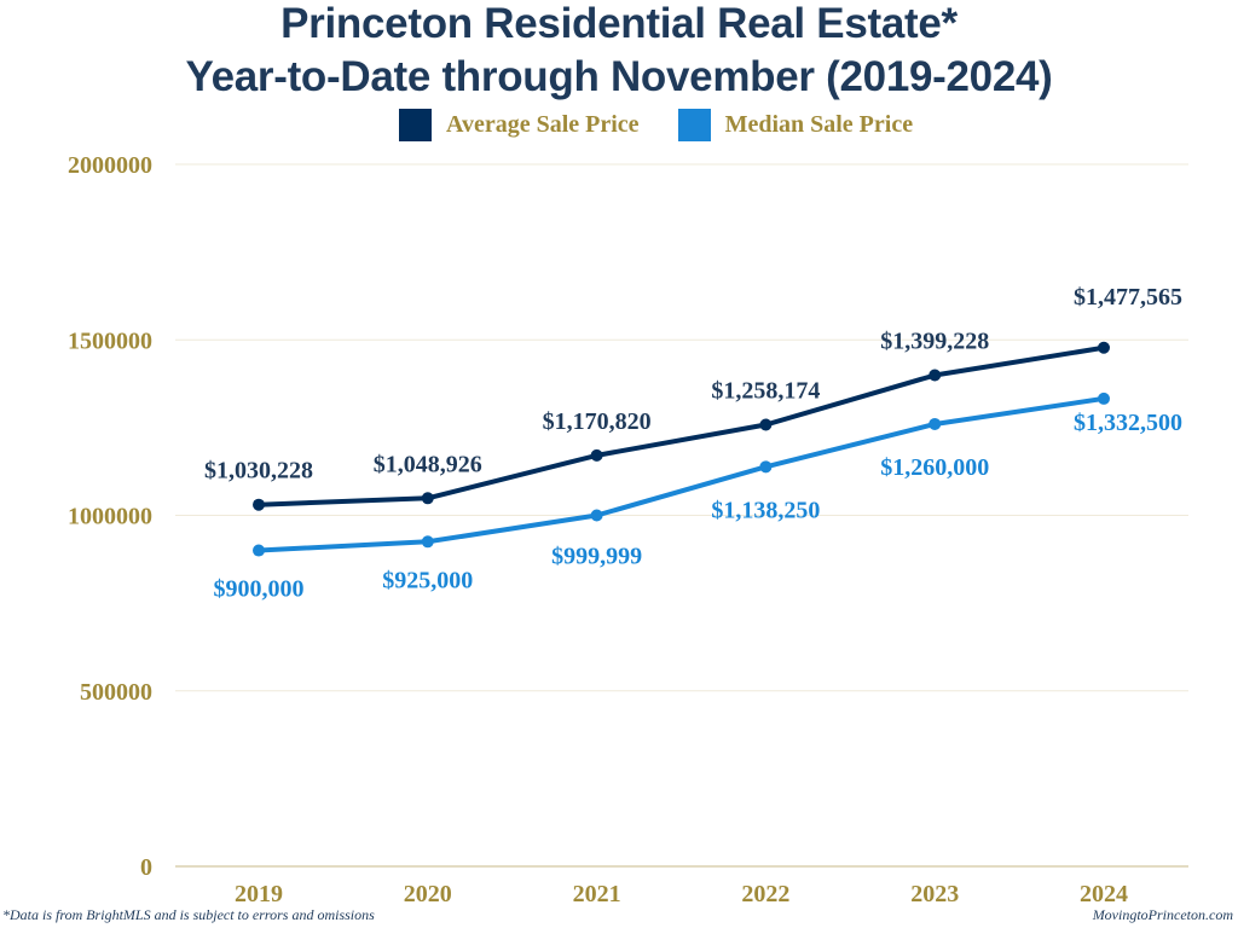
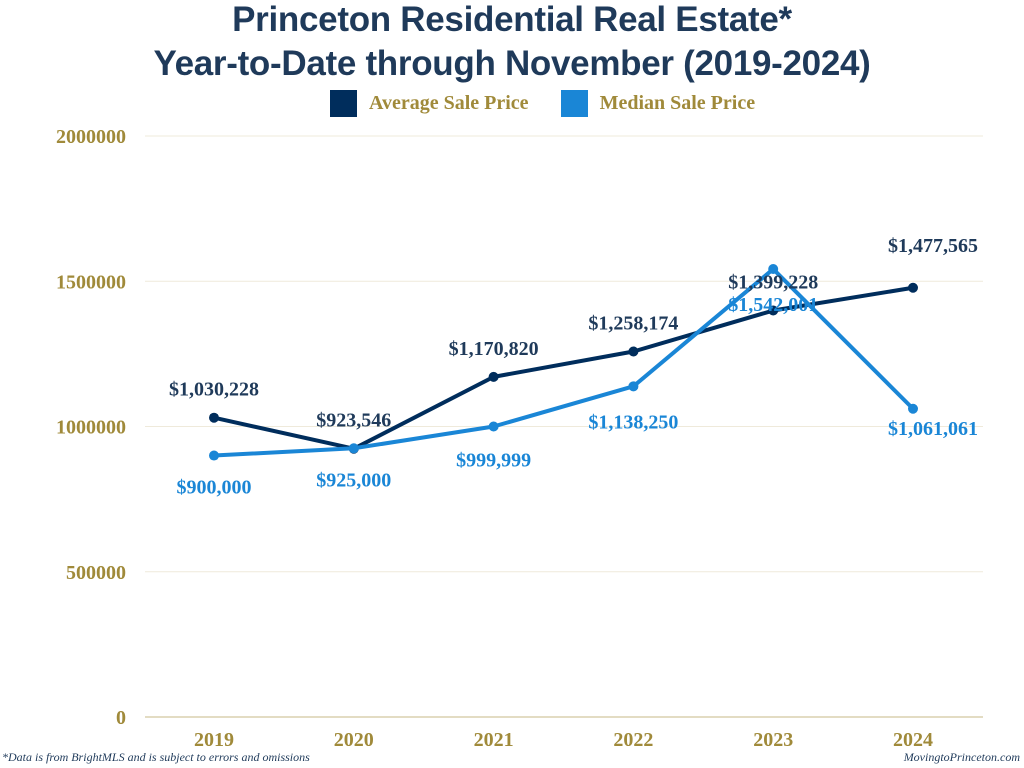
Average Sale Price/2020: $1,048,926 -> $923,546
Median Sale Price/2023: $1,260,000 -> $1,542,001
Median Sale Price/2024: $1,332,500 -> $1,061,061
